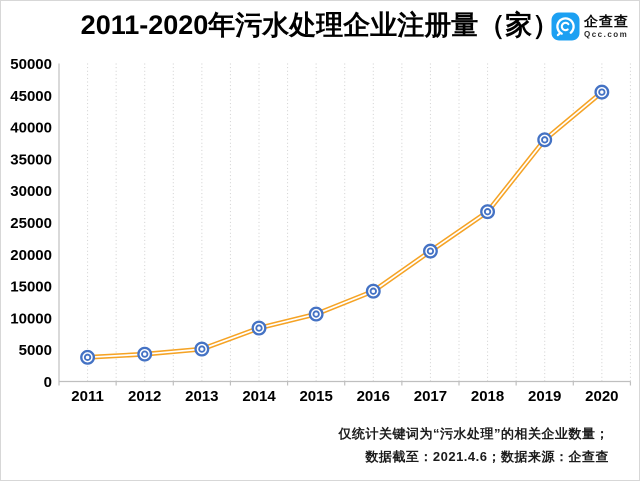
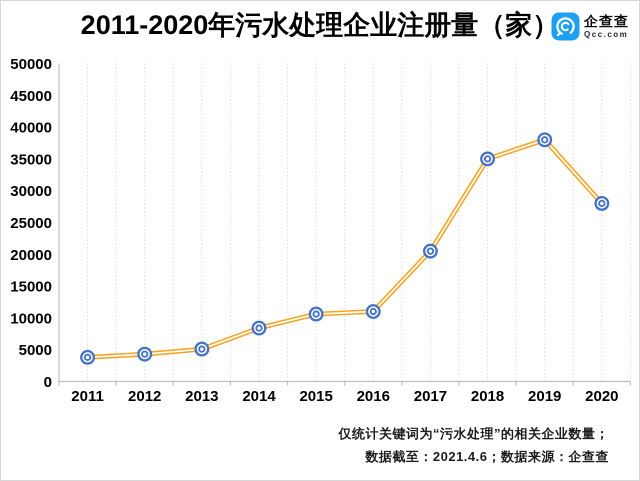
2016: 14000 -> 11000
2018: 27000 -> 35000
2020: 46000 -> 28000
